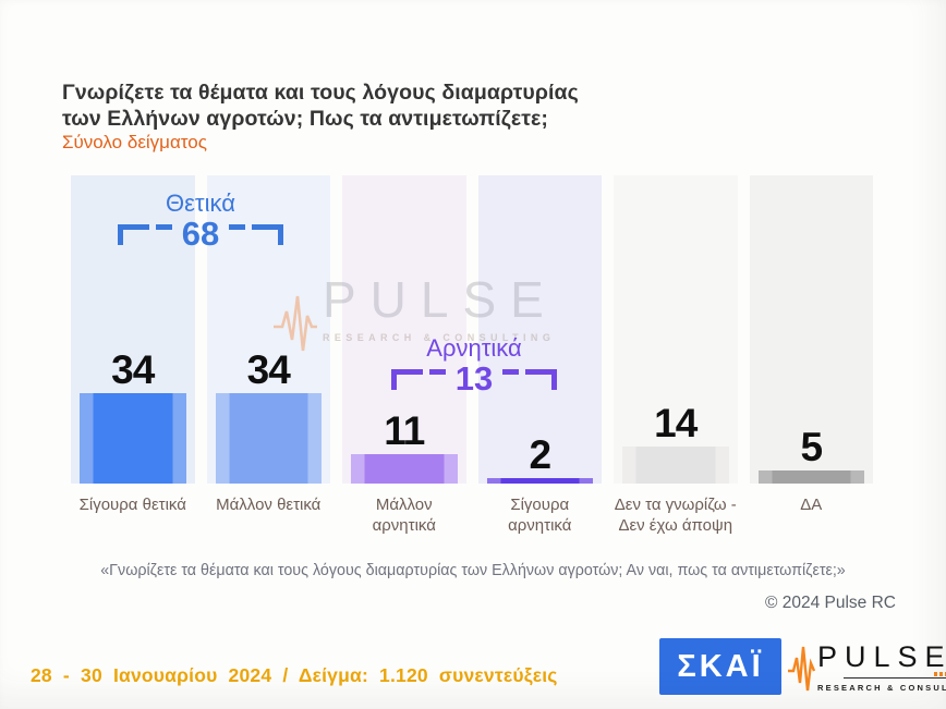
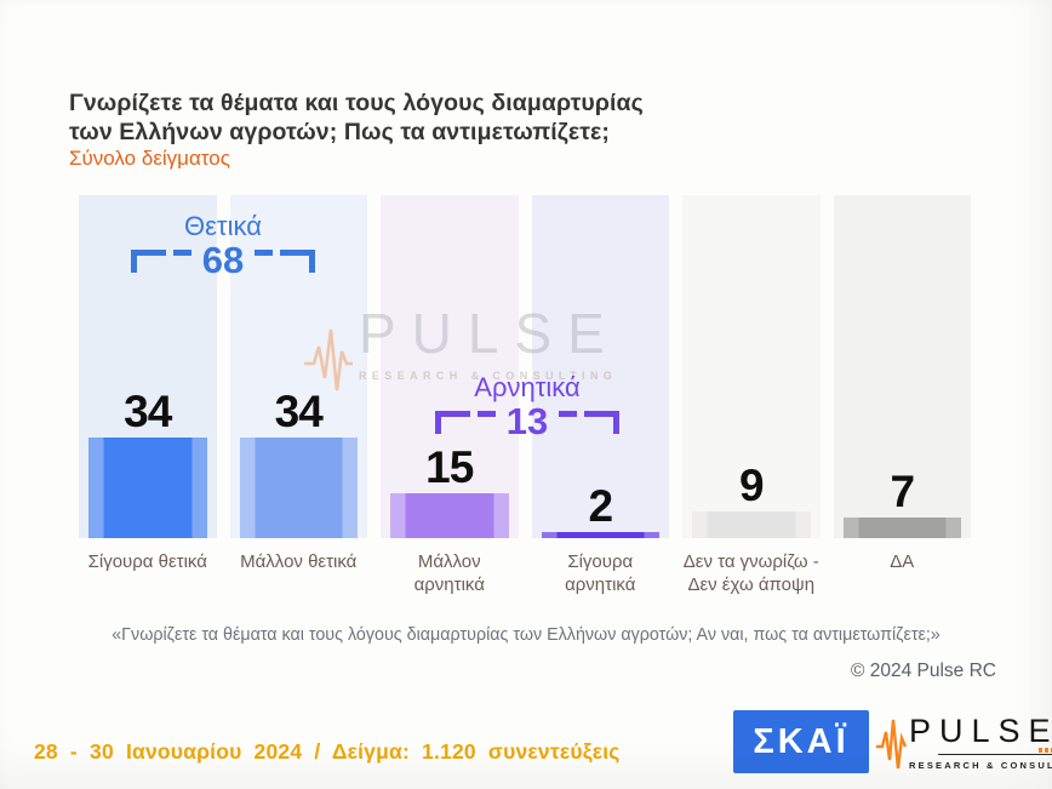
Μάλλον αρνητικά: 11 -> 15
Δεν τα γνωρίζω - Δεν έχω άποψη: 14 -> 9
ΔΑ: 5 -> 7
